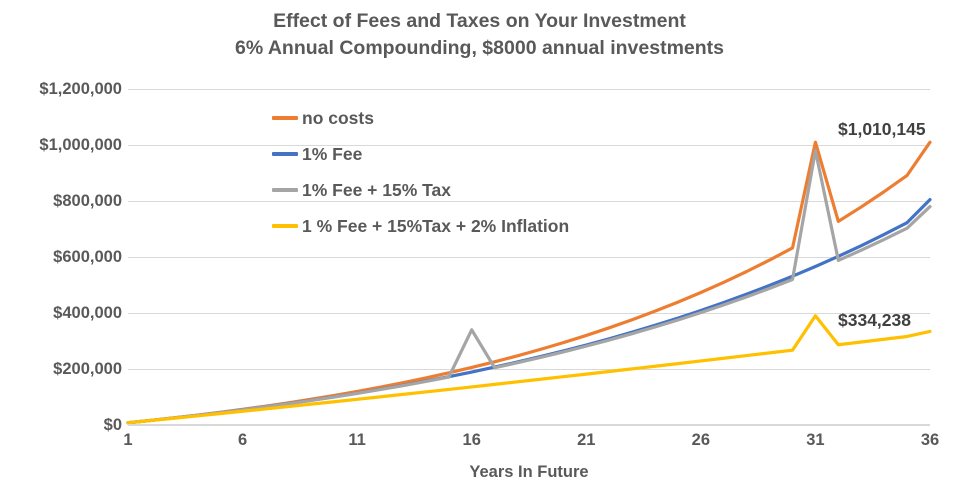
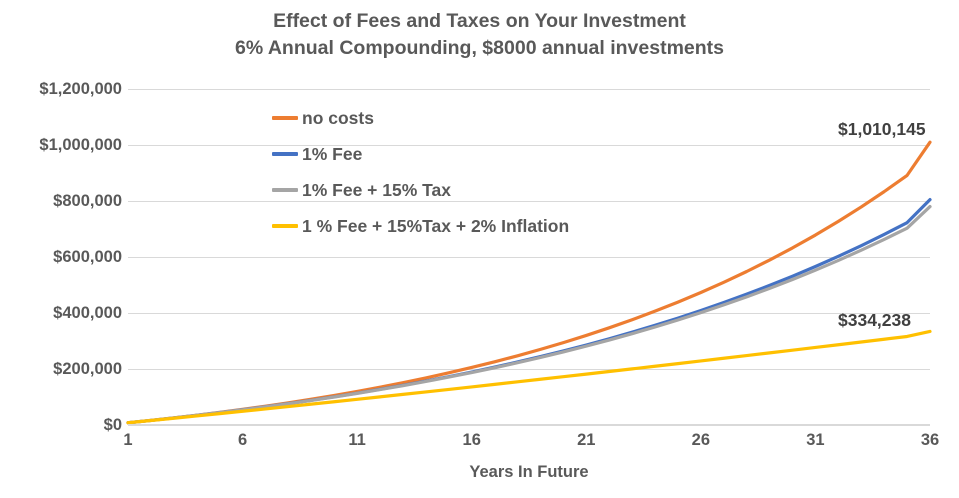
1% Fee + 15% Tax/16: $340000 -> $190000
no costs/31: $1010000 -> $680000
1% Fee + 15% Tax/31: $980000 -> $550000
1 % Fee + 15%Tax + 2% Inflation/31: $390000 -> $280000
